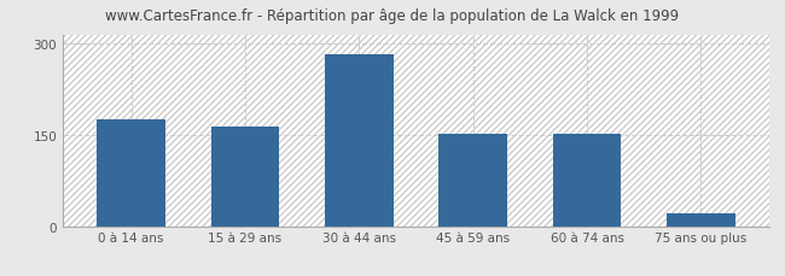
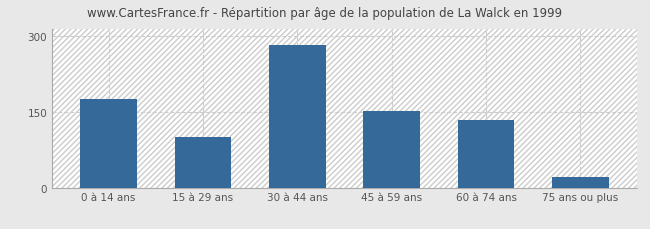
15 à 29 ans: 163 -> 100
60 à 74 ans: 153 -> 134
